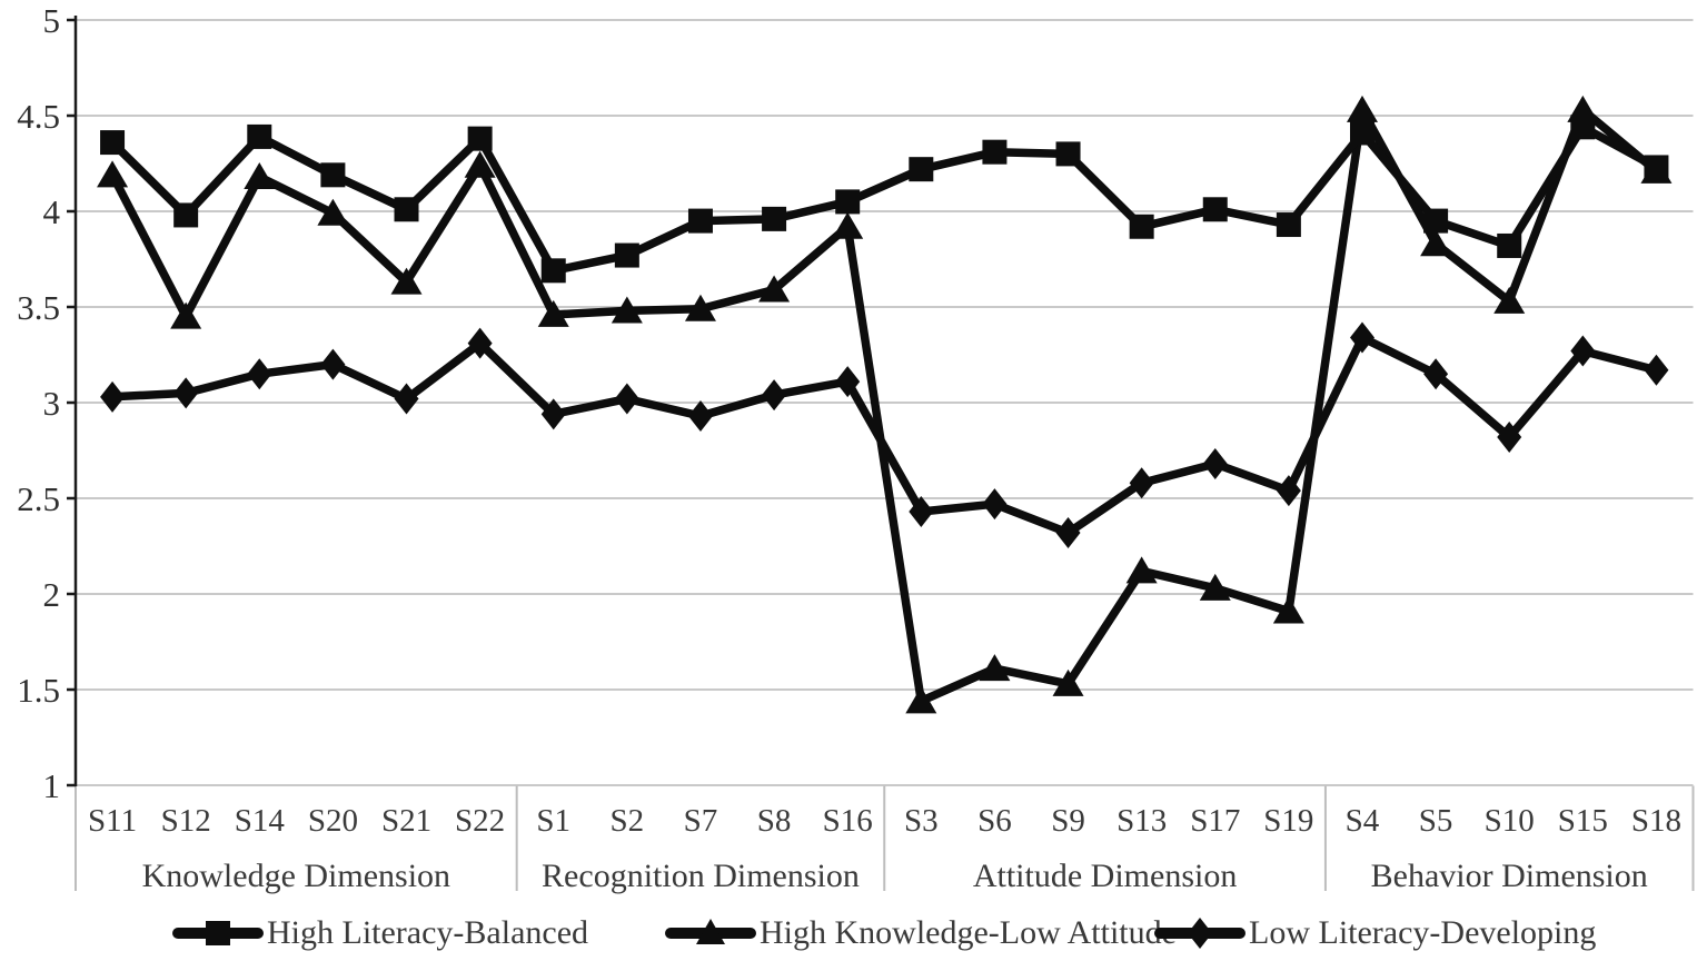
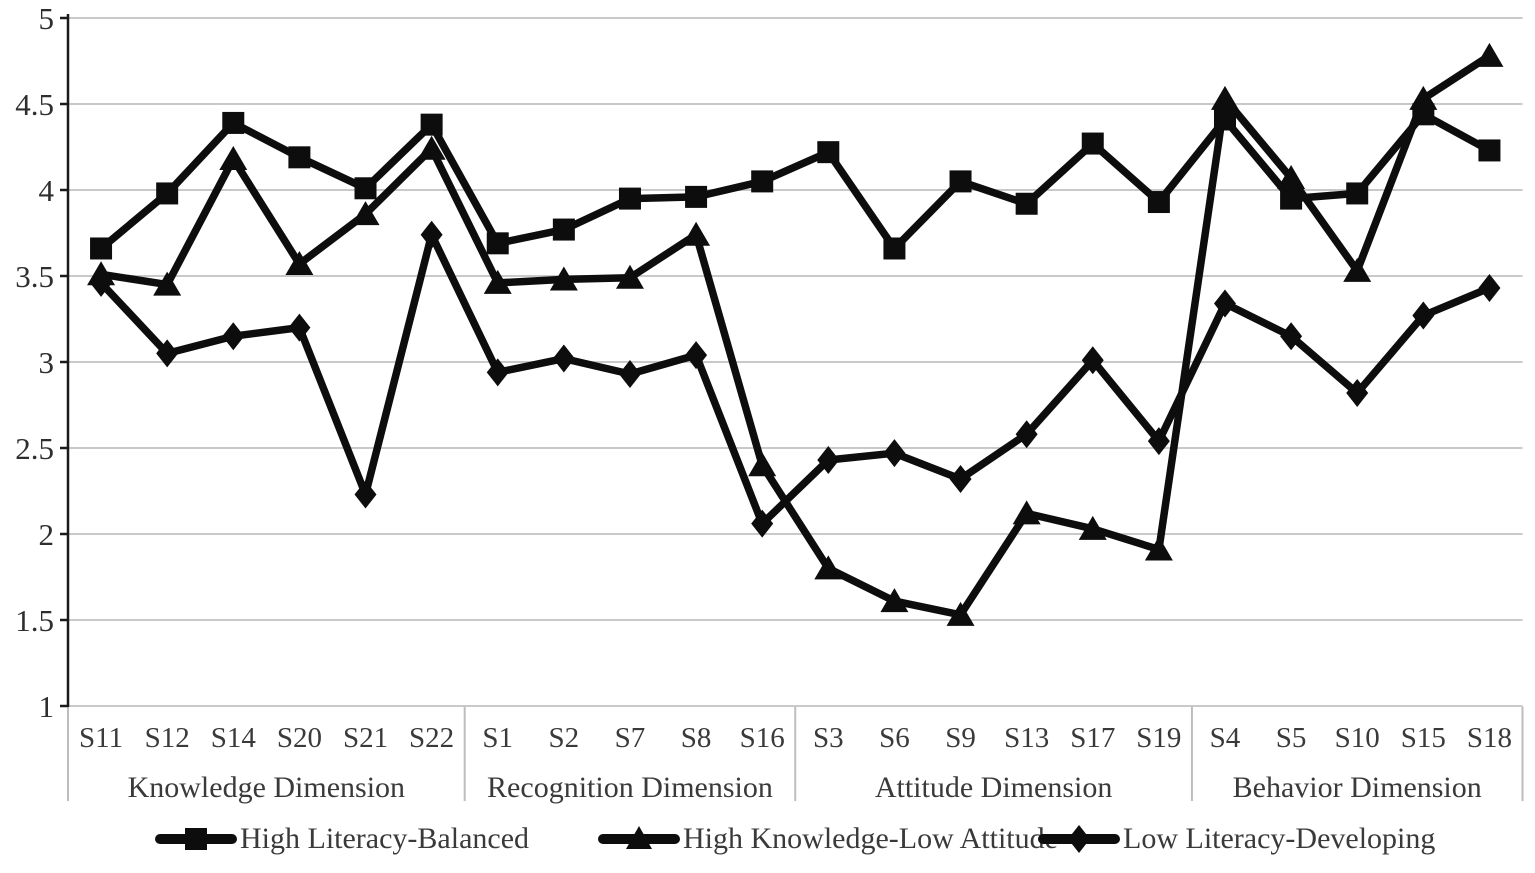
High Literacy-Balanced/S11: 4.36 -> 3.66
High Knowledge-Low Attitude/S11: 4.19 -> 3.51
Low Literacy-Developing/S11: 3.03 -> 3.46
High Knowledge-Low Attitude/S20: 3.99 -> 3.57
High Knowledge-Low Attitude/S21: 3.63 -> 3.86
Low Literacy-Developing/S21: 3.02 -> 2.23
Low Literacy-Developing/S22: 3.31 -> 3.74
High Knowledge-Low Attitude/S8: 3.59 -> 3.74
High Knowledge-Low Attitude/S16: 3.92 -> 2.40
Low Literacy-Developing/S16: 3.11 -> 2.06
High Knowledge-Low Attitude/S3: 1.44 -> 1.80
High Literacy-Balanced/S6: 4.31 -> 3.66
High Literacy-Balanced/S9: 4.30 -> 4.05
High Literacy-Balanced/S17: 4.01 -> 4.27
Low Literacy-Developing/S17: 2.68 -> 3.01
High Knowledge-Low Attitude/S5: 3.83 -> 4.07
High Literacy-Balanced/S10: 3.82 -> 3.98
High Knowledge-Low Attitude/S18: 4.21 -> 4.78
Low Literacy-Developing/S18: 3.17 -> 3.43
